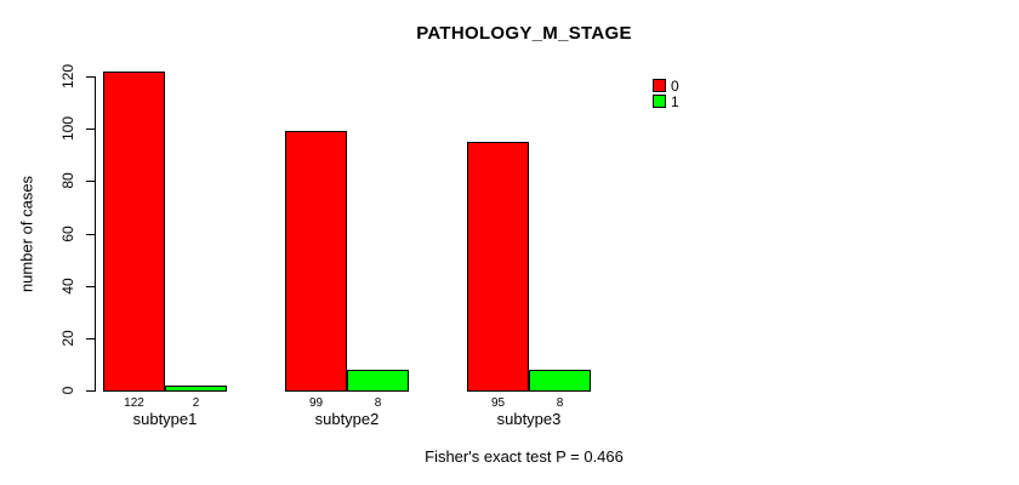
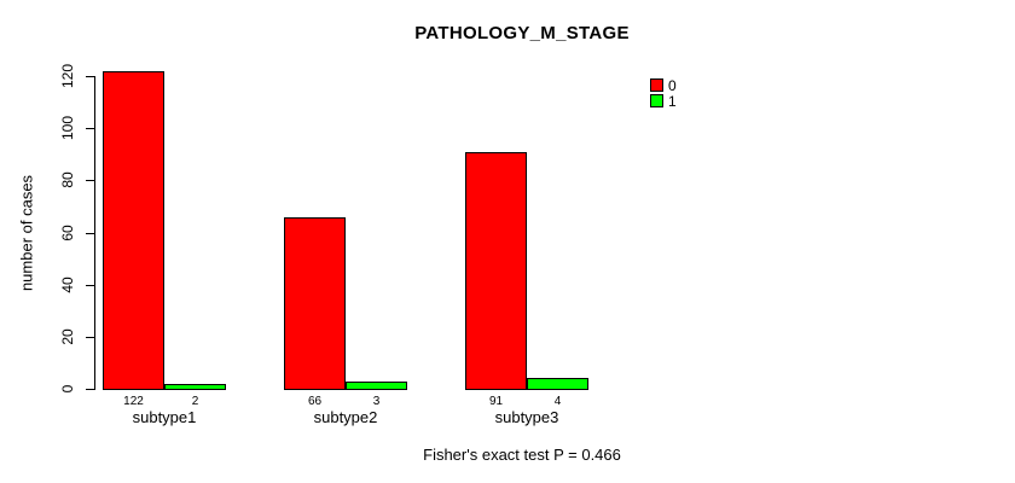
0/subtype2: 99 -> 66
1/subtype2: 8 -> 3
0/subtype3: 95 -> 91
1/subtype3: 8 -> 4
